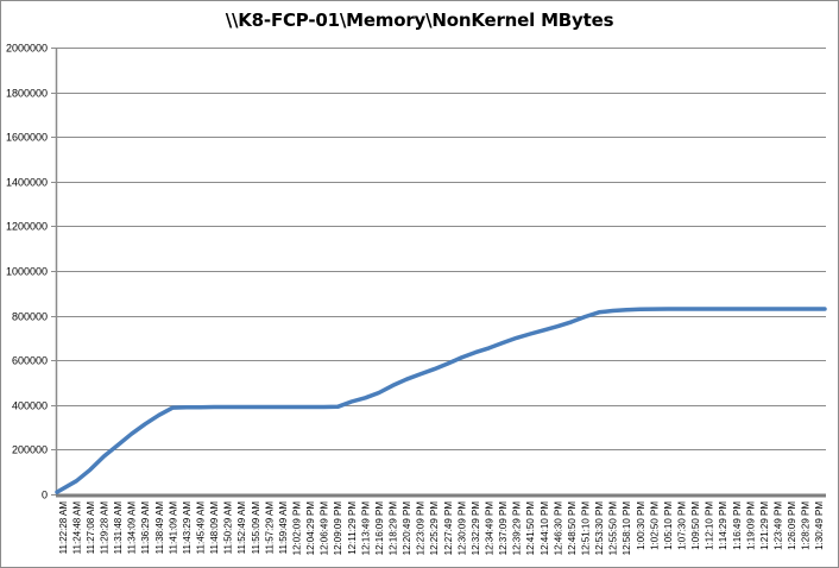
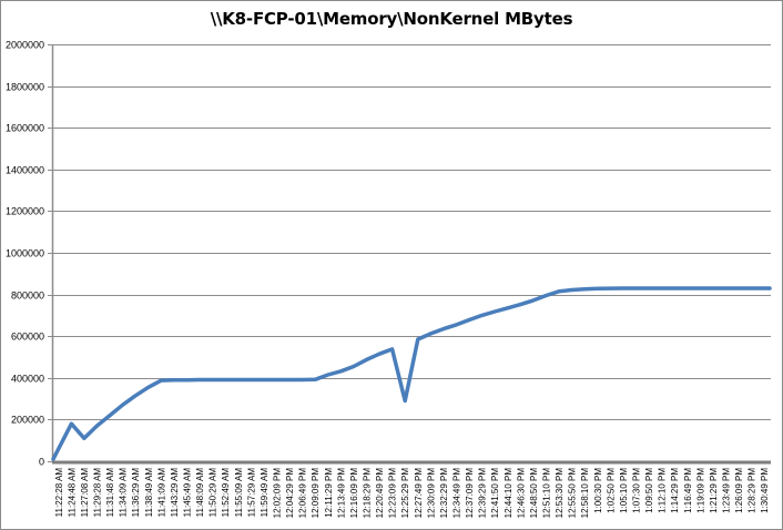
11:24:48 AM: 60000 -> 180000
12:25:29 PM: 560000 -> 290000
